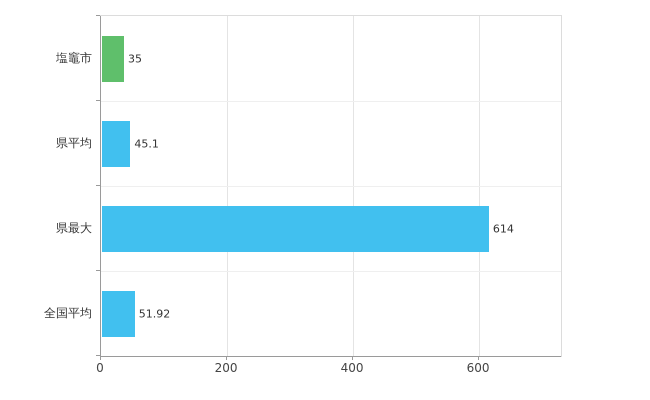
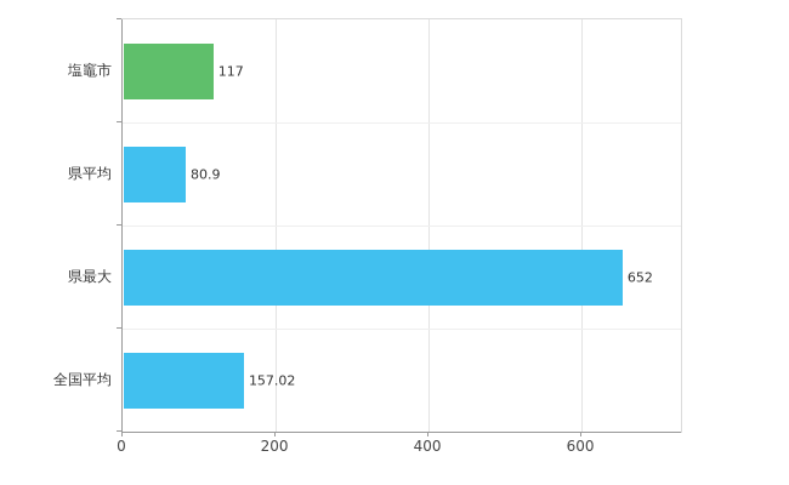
塩竈市: 35 -> 117
県平均: 45.1 -> 80.9
県最大: 614 -> 652
全国平均: 51.92 -> 157.02
